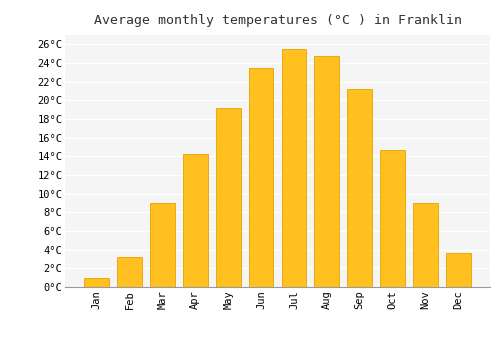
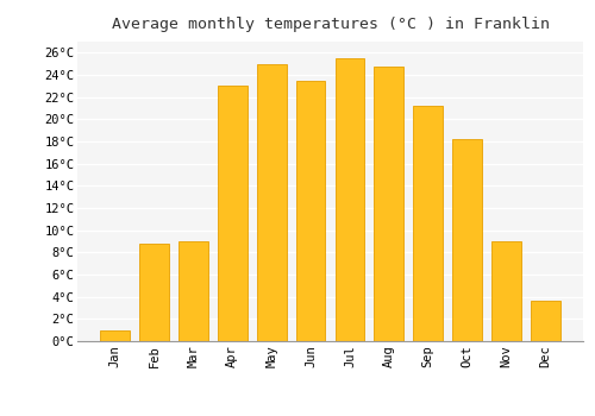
Feb: 3.2°C -> 8.8°C
Apr: 14.2°C -> 23.0°C
May: 19.2°C -> 25.0°C
Oct: 14.7°C -> 18.2°C
